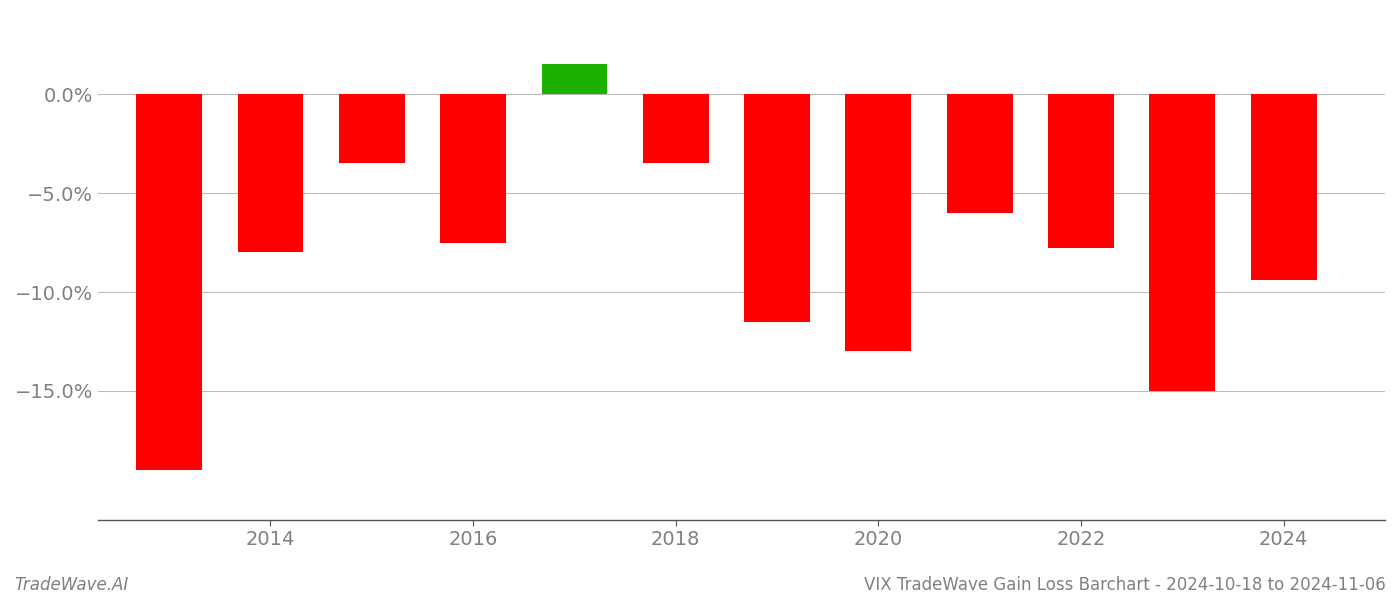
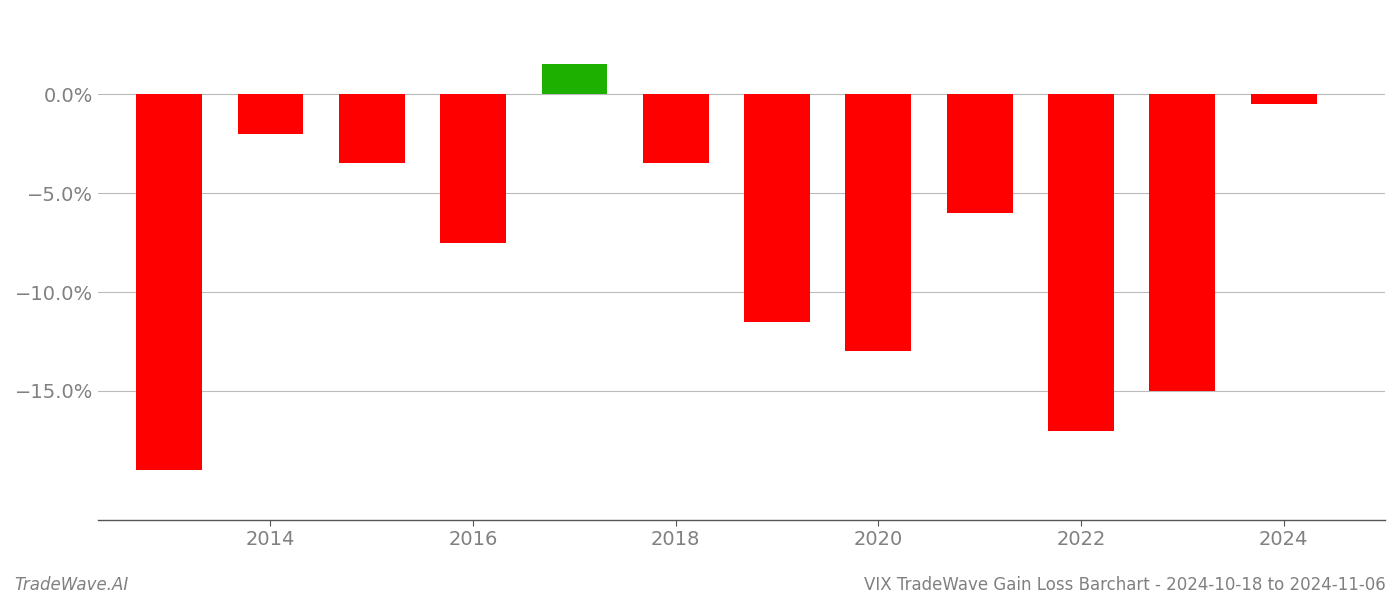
2014: -8.0% -> -2.0%
2022: -7.8% -> -17.0%
2024: -9.4% -> -0.5%
